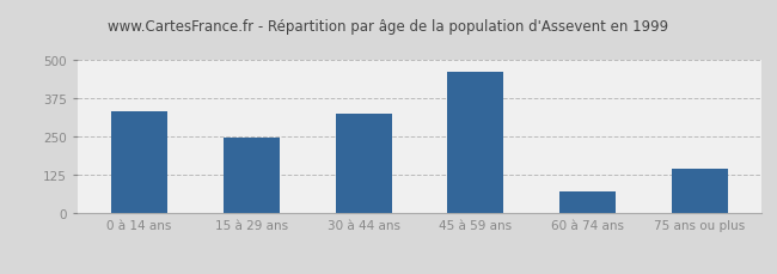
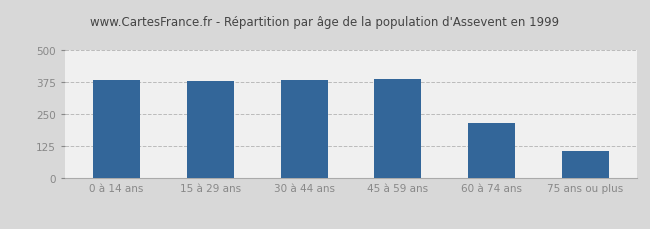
0 à 14 ans: 330 -> 383
15 à 29 ans: 245 -> 378
30 à 44 ans: 325 -> 383
45 à 59 ans: 460 -> 385
60 à 74 ans: 70 -> 215
75 ans ou plus: 145 -> 105
